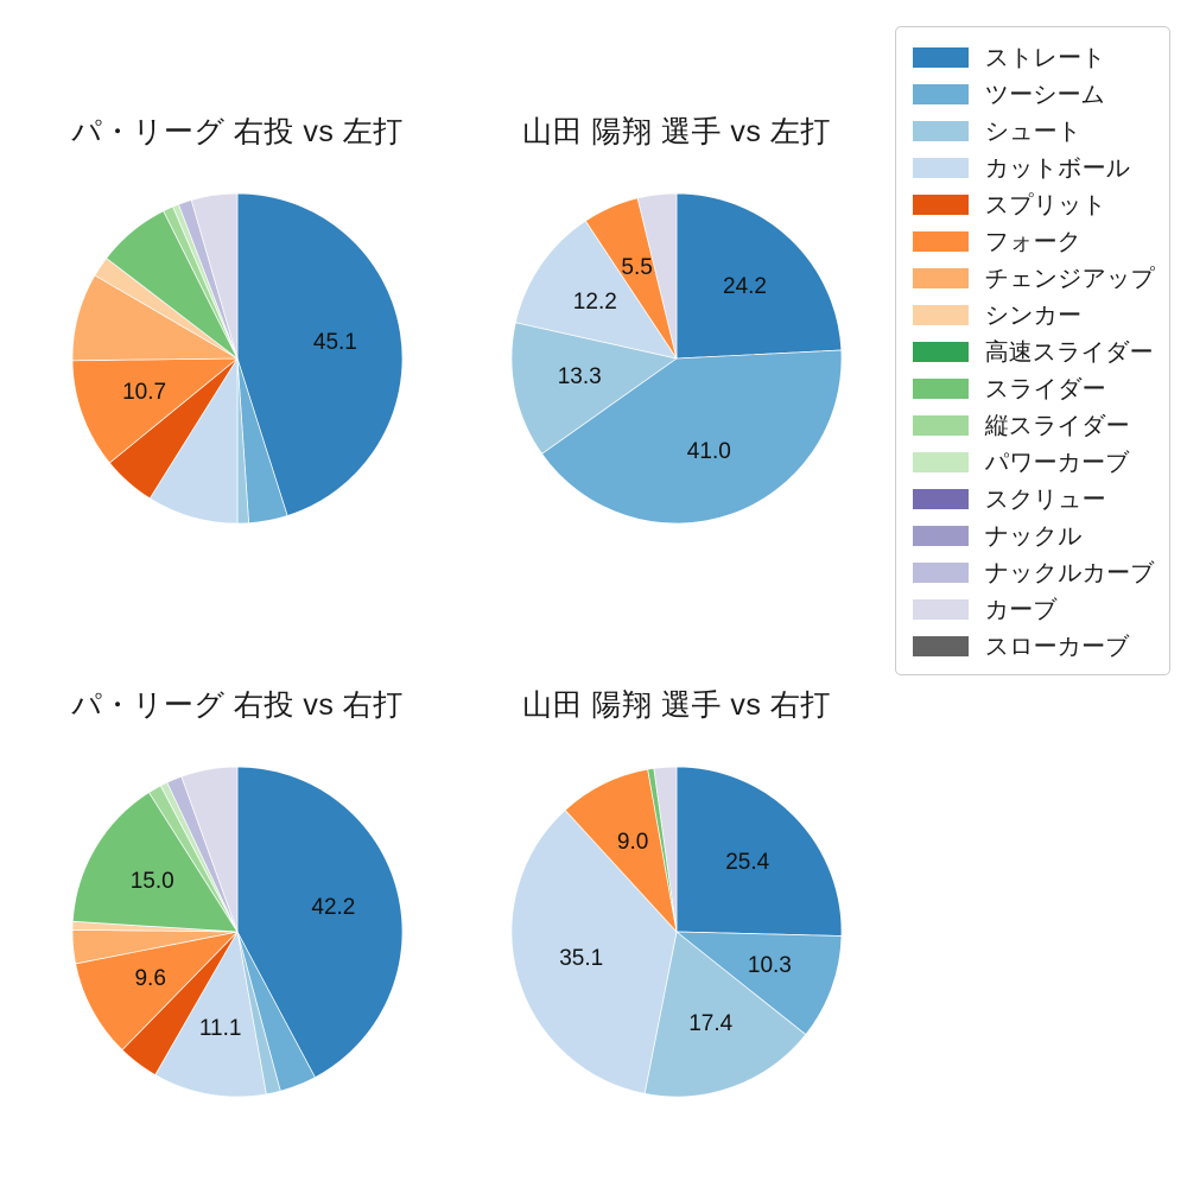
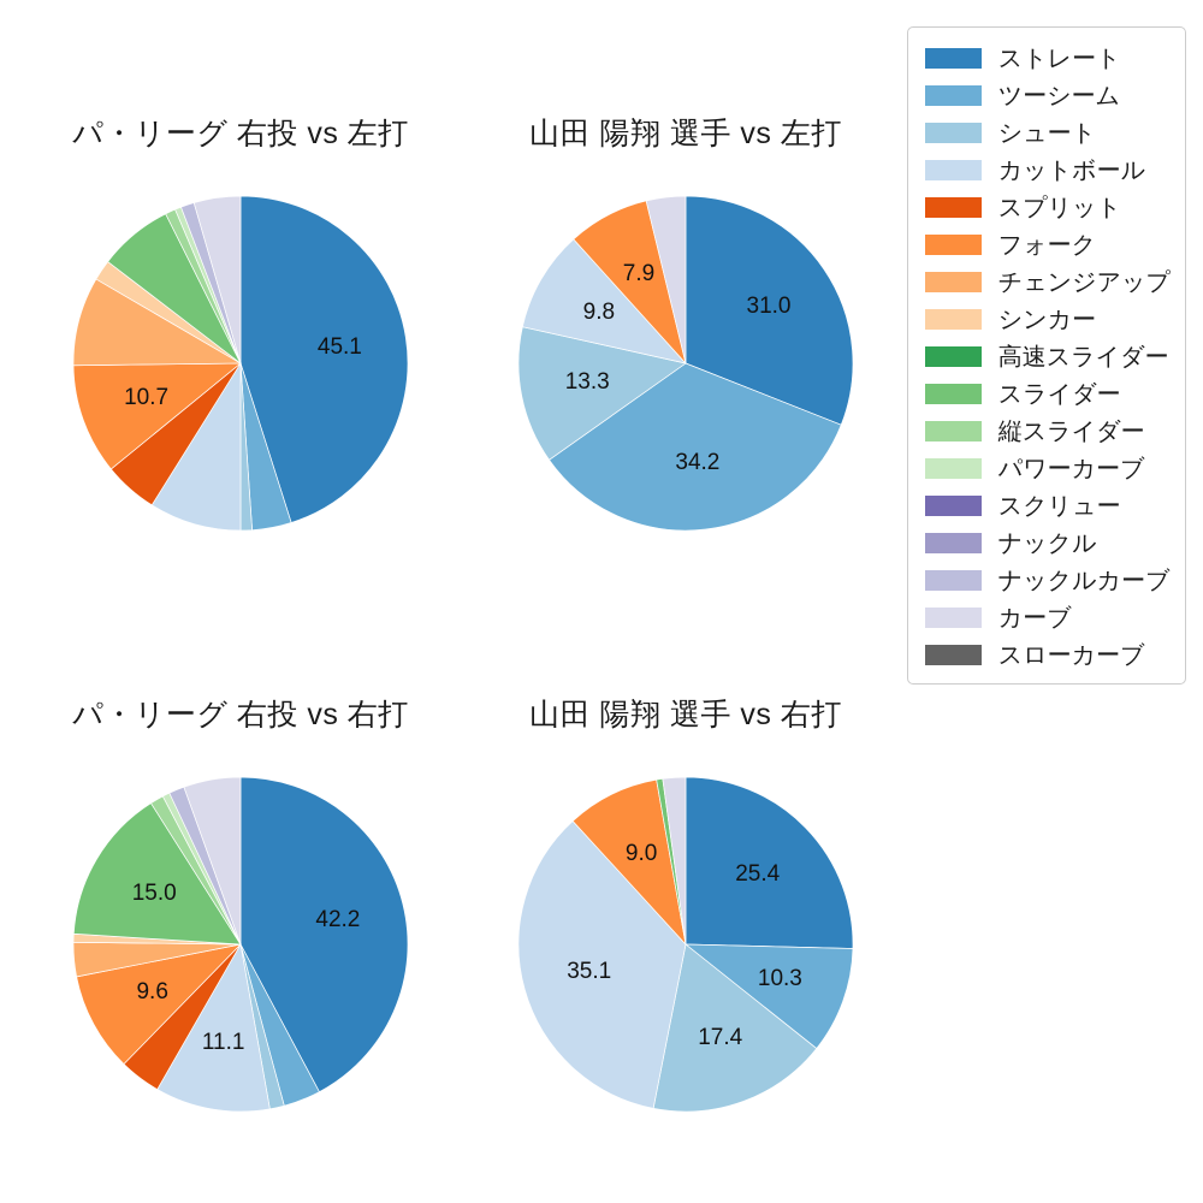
山田 陽翔 選手 vs 左打/ストレート: 24.2 -> 31.0
山田 陽翔 選手 vs 左打/ツーシーム: 41.0 -> 34.2
山田 陽翔 選手 vs 左打/カットボール: 12.2 -> 9.8
山田 陽翔 選手 vs 左打/フォーク: 5.5 -> 7.9
